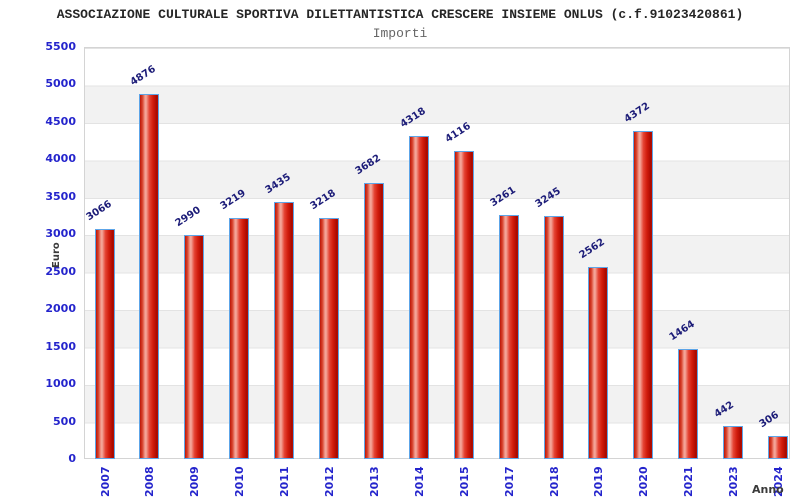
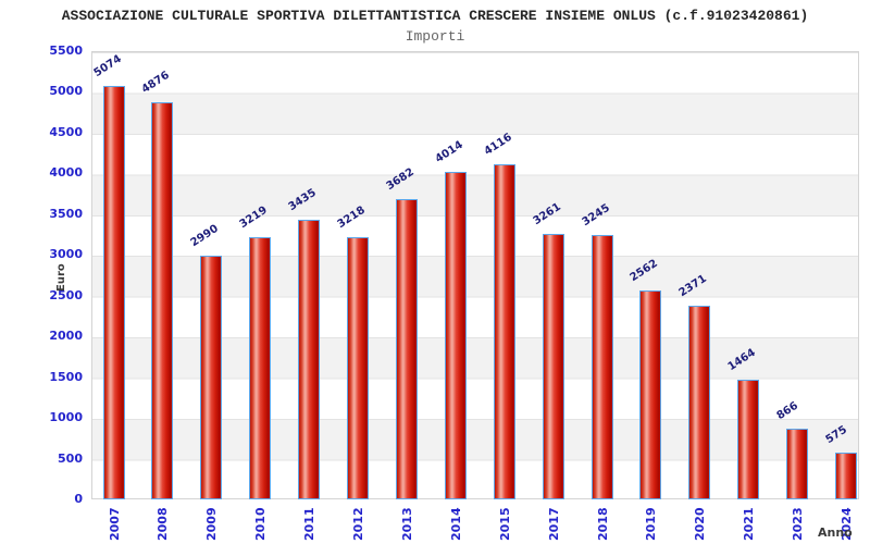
2007: 3066 -> 5074
2014: 4318 -> 4014
2020: 4372 -> 2371
2023: 442 -> 866
2024: 306 -> 575
